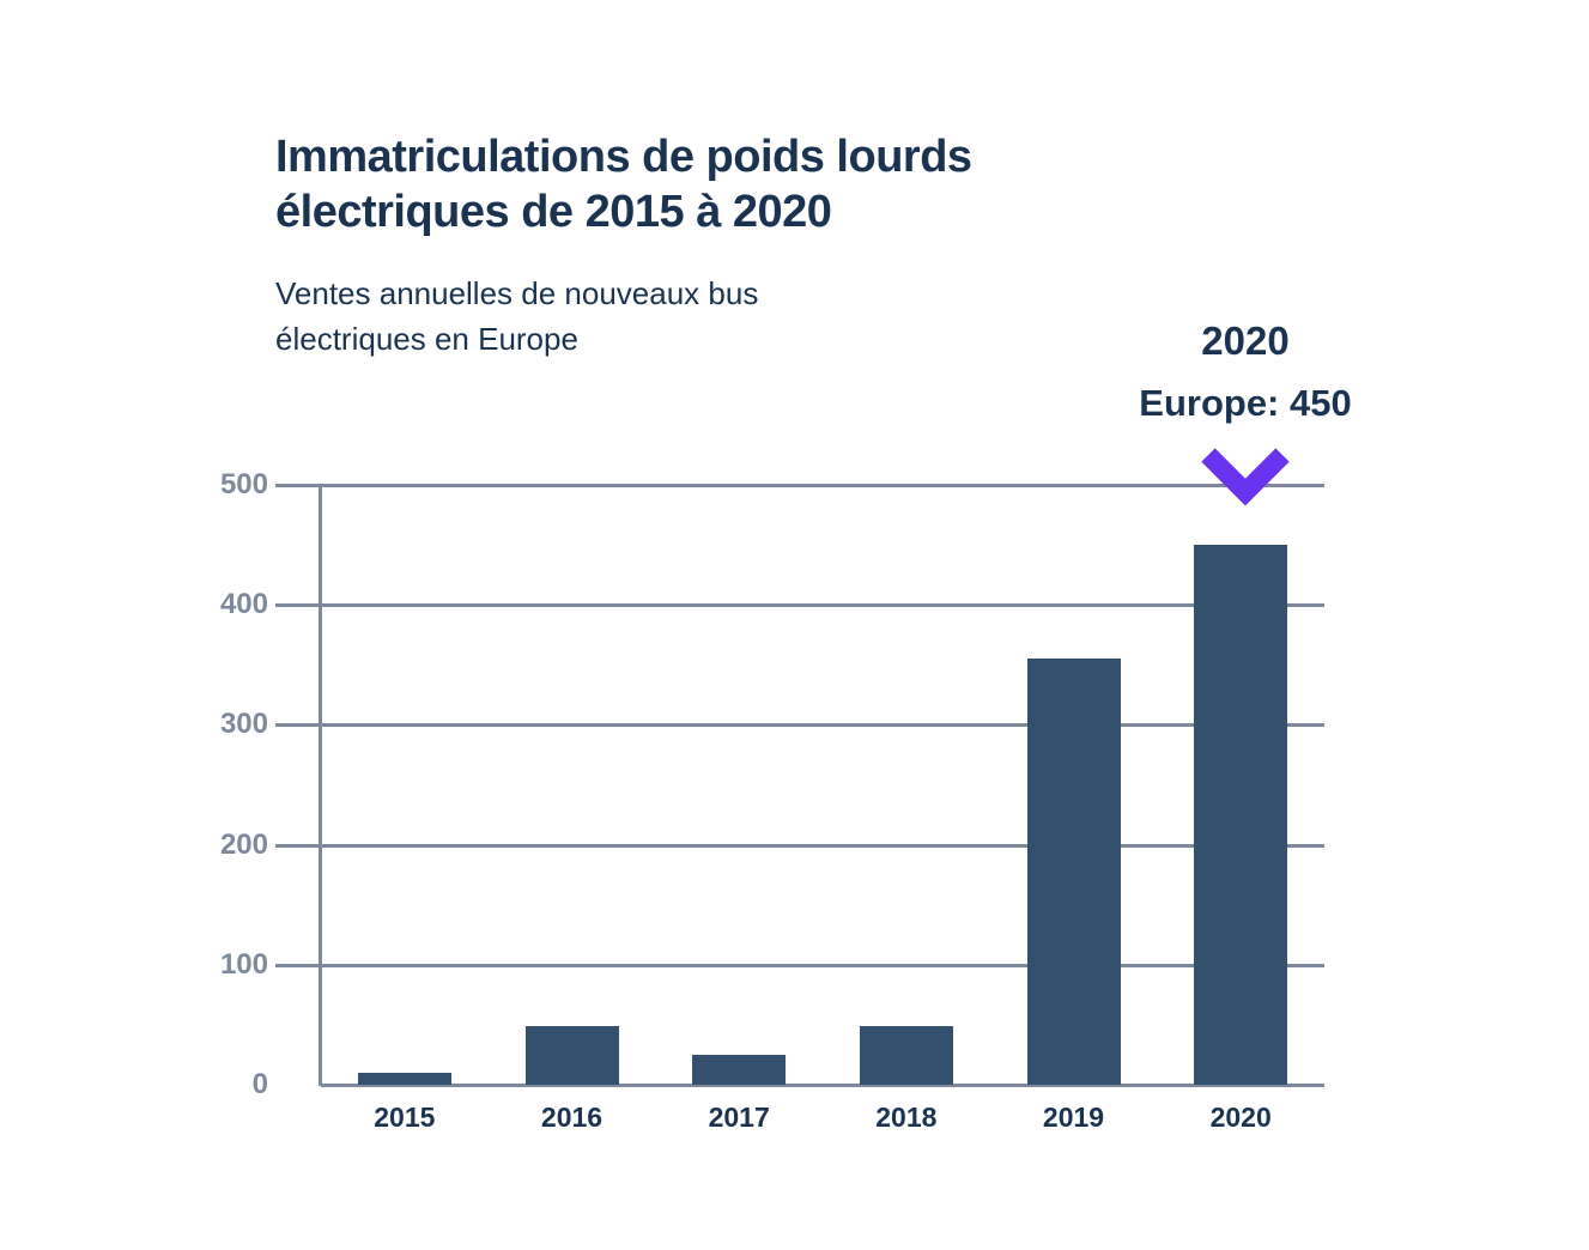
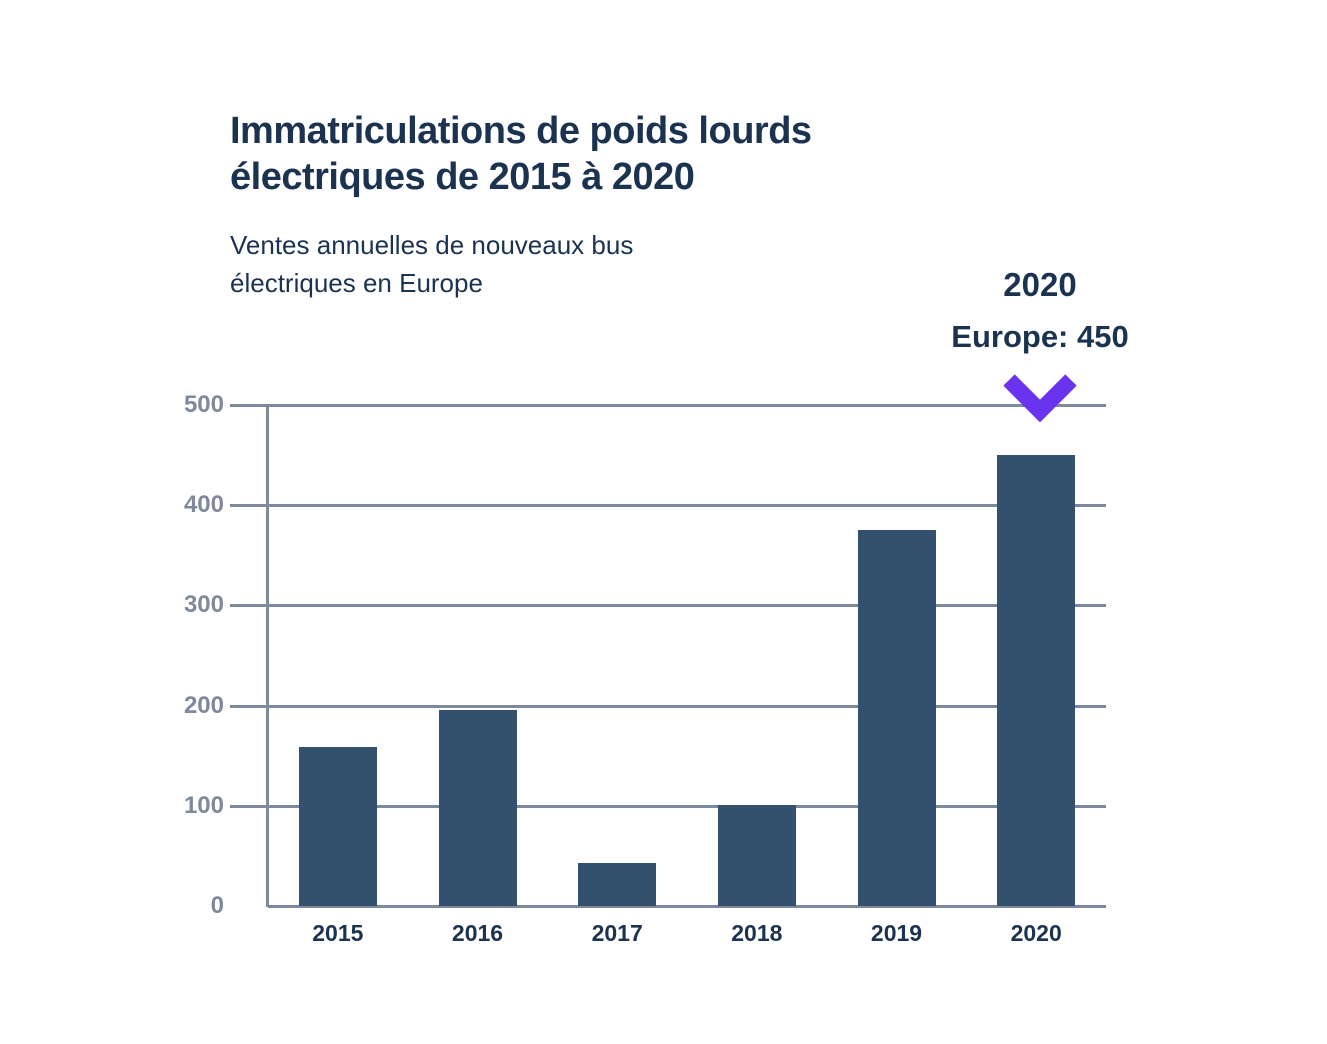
2015: 10 -> 159
2016: 49 -> 196
2017: 25 -> 43
2018: 49 -> 101
2019: 355 -> 375
